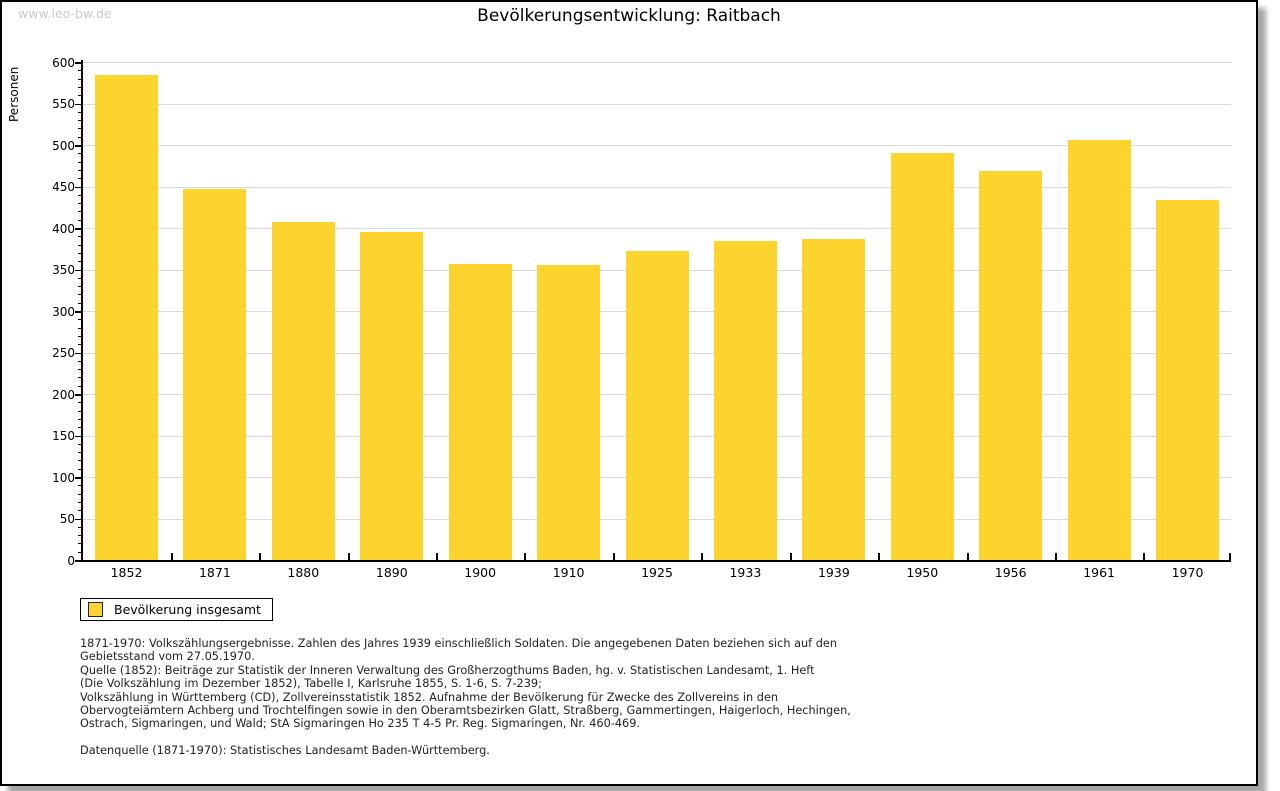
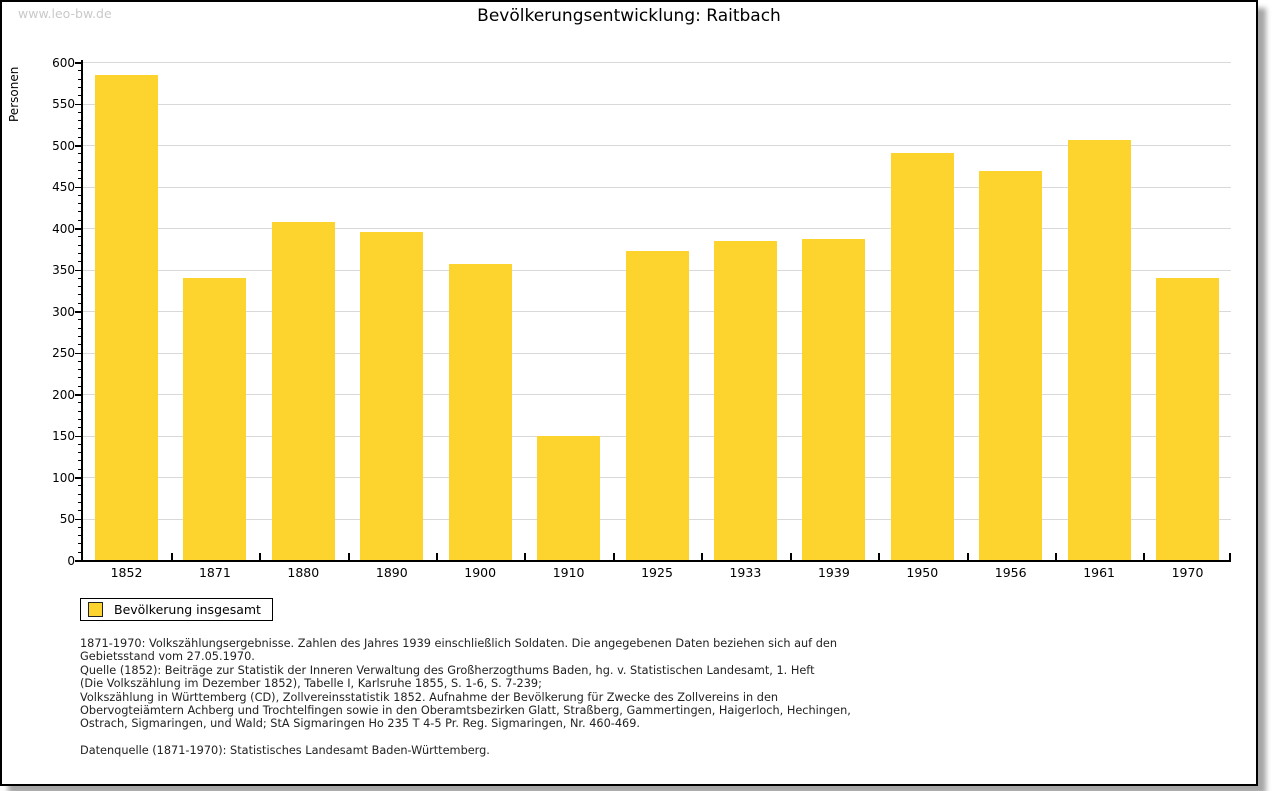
1871: 450 -> 340
1910: 360 -> 150
1970: 430 -> 340
